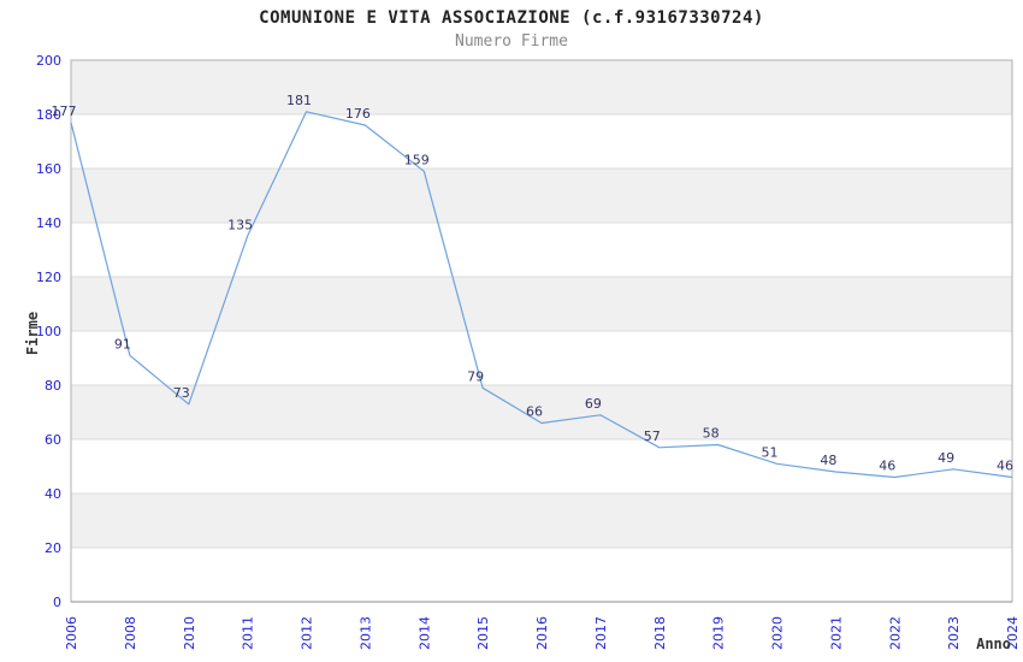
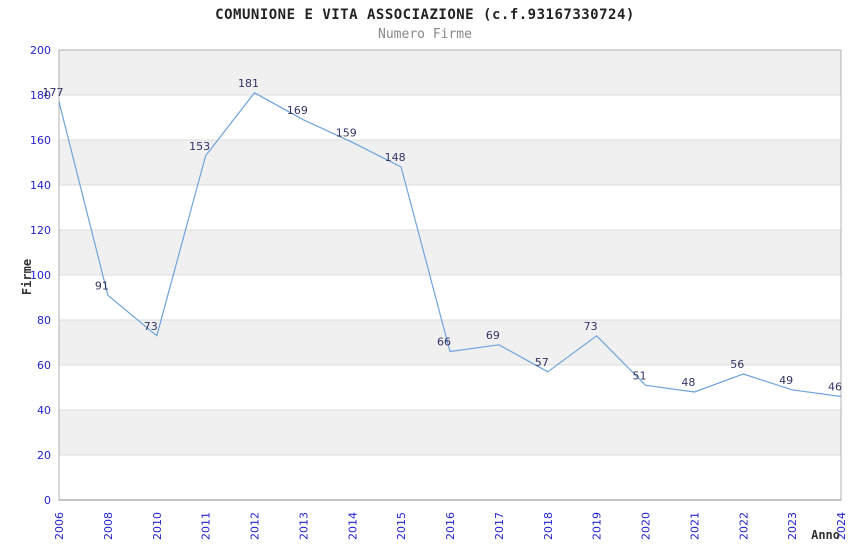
2011: 135 -> 153
2013: 176 -> 169
2015: 79 -> 148
2019: 58 -> 73
2022: 46 -> 56
